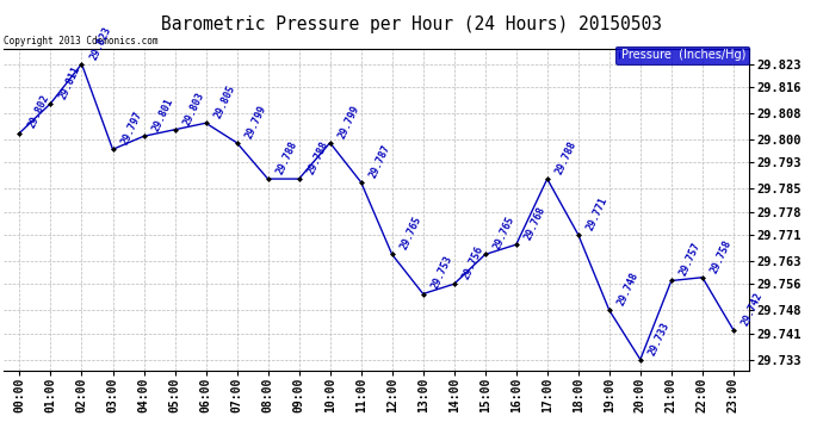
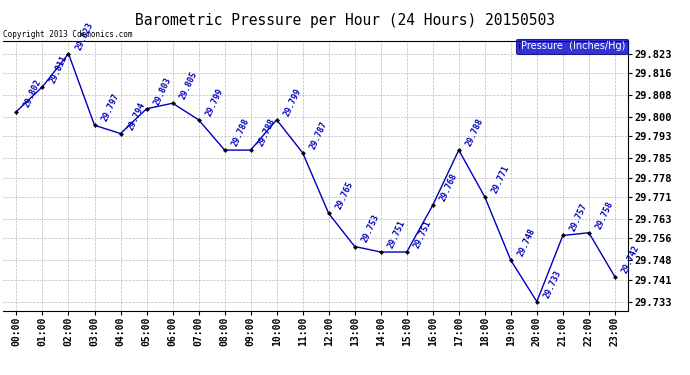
04:00: 29.801 -> 29.794
14:00: 29.756 -> 29.751
15:00: 29.765 -> 29.751
